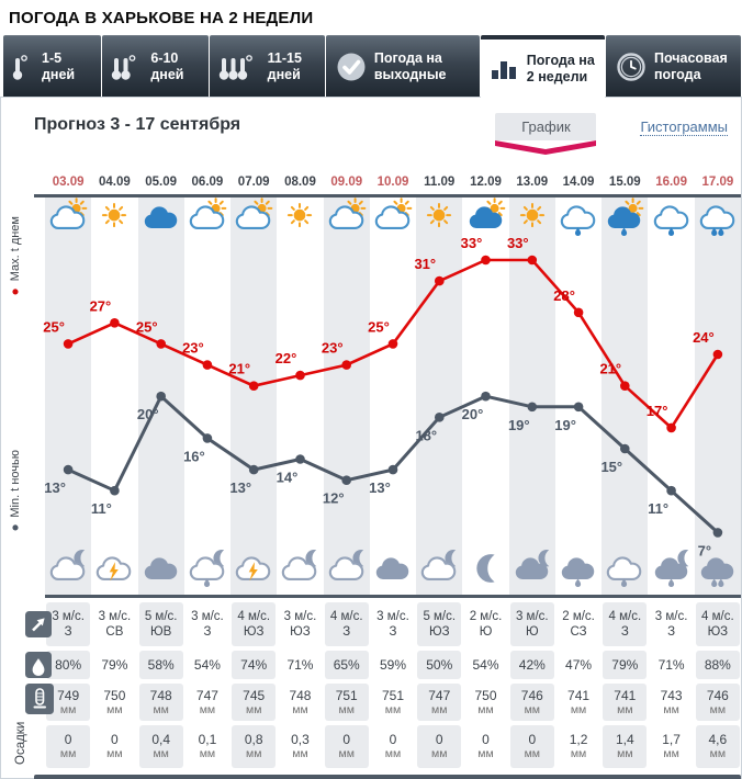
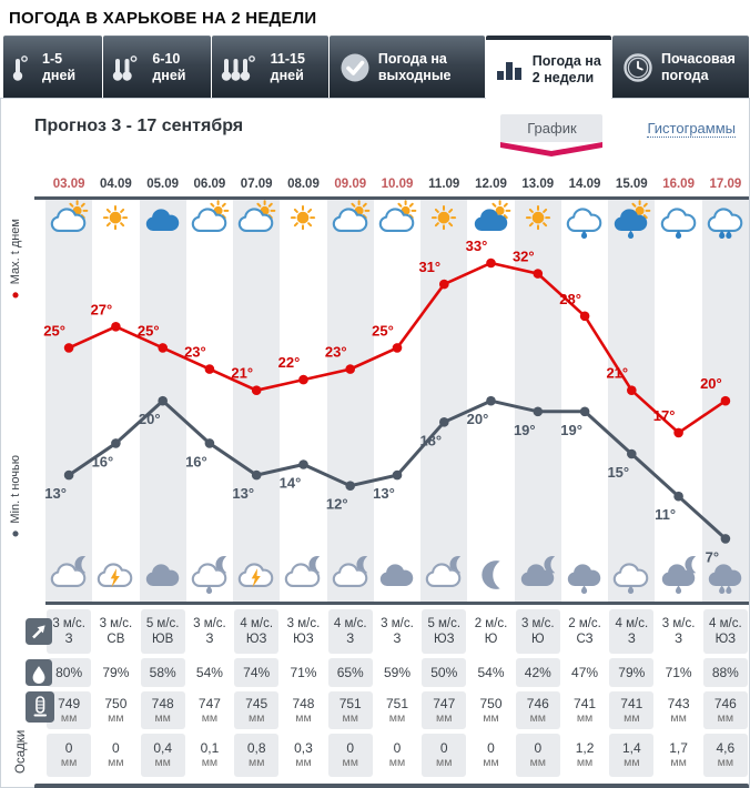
Min. t ночью/04.09: 11° -> 16°
Max. t днем/13.09: 33° -> 32°
Max. t днем/17.09: 24° -> 20°
